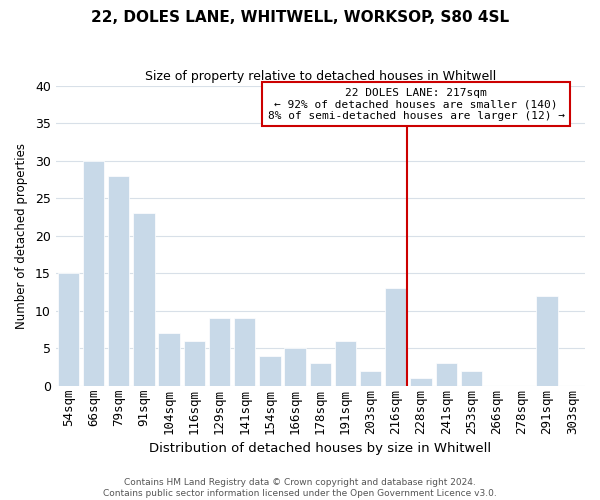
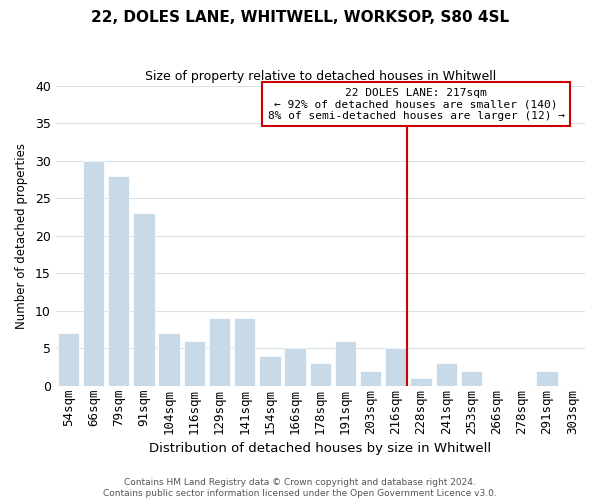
54sqm: 15 -> 7
216sqm: 13 -> 5
291sqm: 12 -> 2
